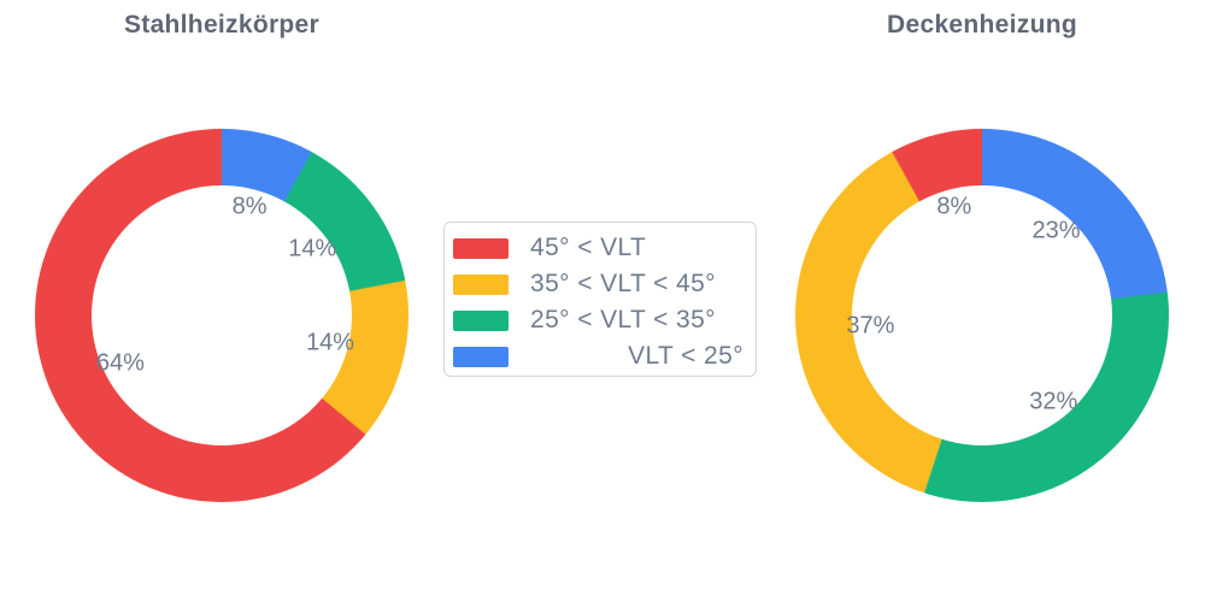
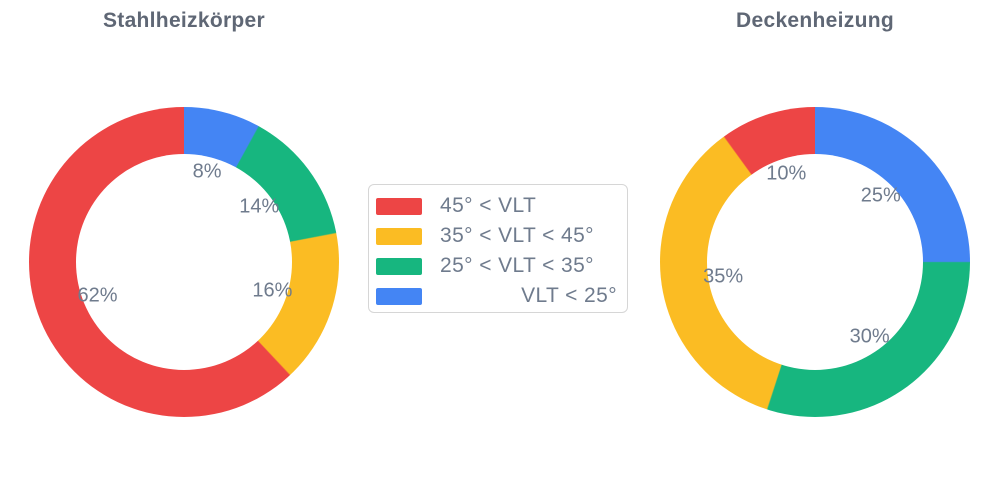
Stahlheizkörper/45° < VLT: 64% -> 62%
Stahlheizkörper/35° < VLT < 45°: 14% -> 16%
Deckenheizung/45° < VLT: 8% -> 10%
Deckenheizung/35° < VLT < 45°: 37% -> 35%
Deckenheizung/25° < VLT < 35°: 32% -> 30%
Deckenheizung/VLT < 25°: 23% -> 25%
